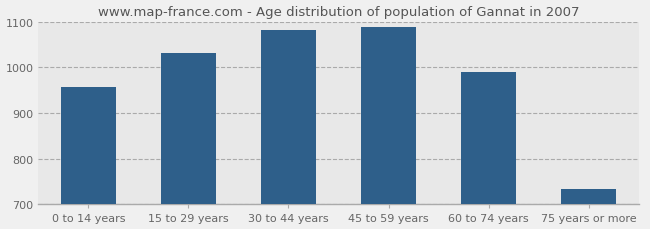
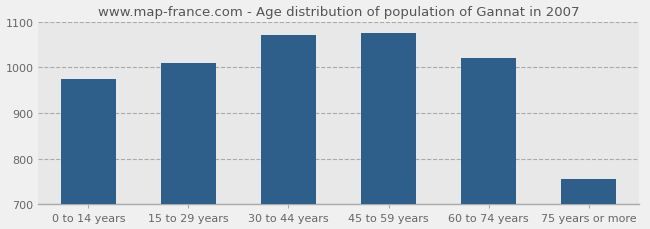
0 to 14 years: 957 -> 975
15 to 29 years: 1032 -> 1010
30 to 44 years: 1082 -> 1070
45 to 59 years: 1089 -> 1075
60 to 74 years: 990 -> 1020
75 years or more: 733 -> 755
